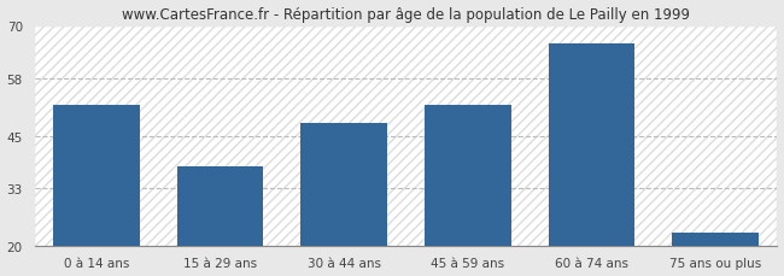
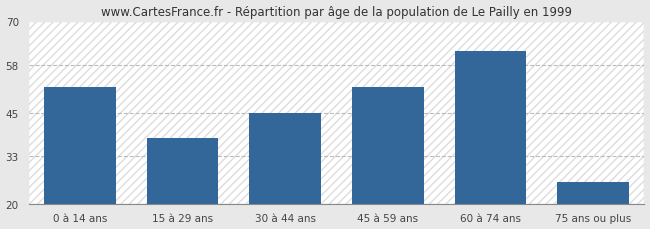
30 à 44 ans: 48 -> 45
60 à 74 ans: 66 -> 62
75 ans ou plus: 23 -> 26
